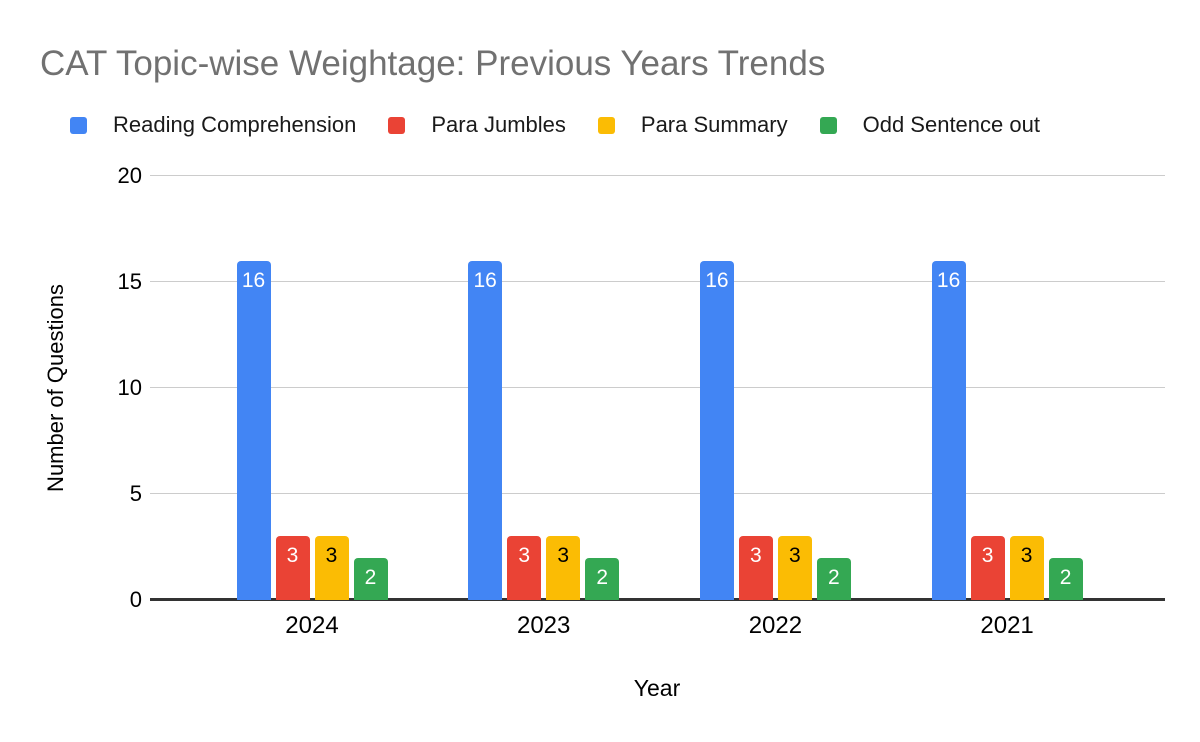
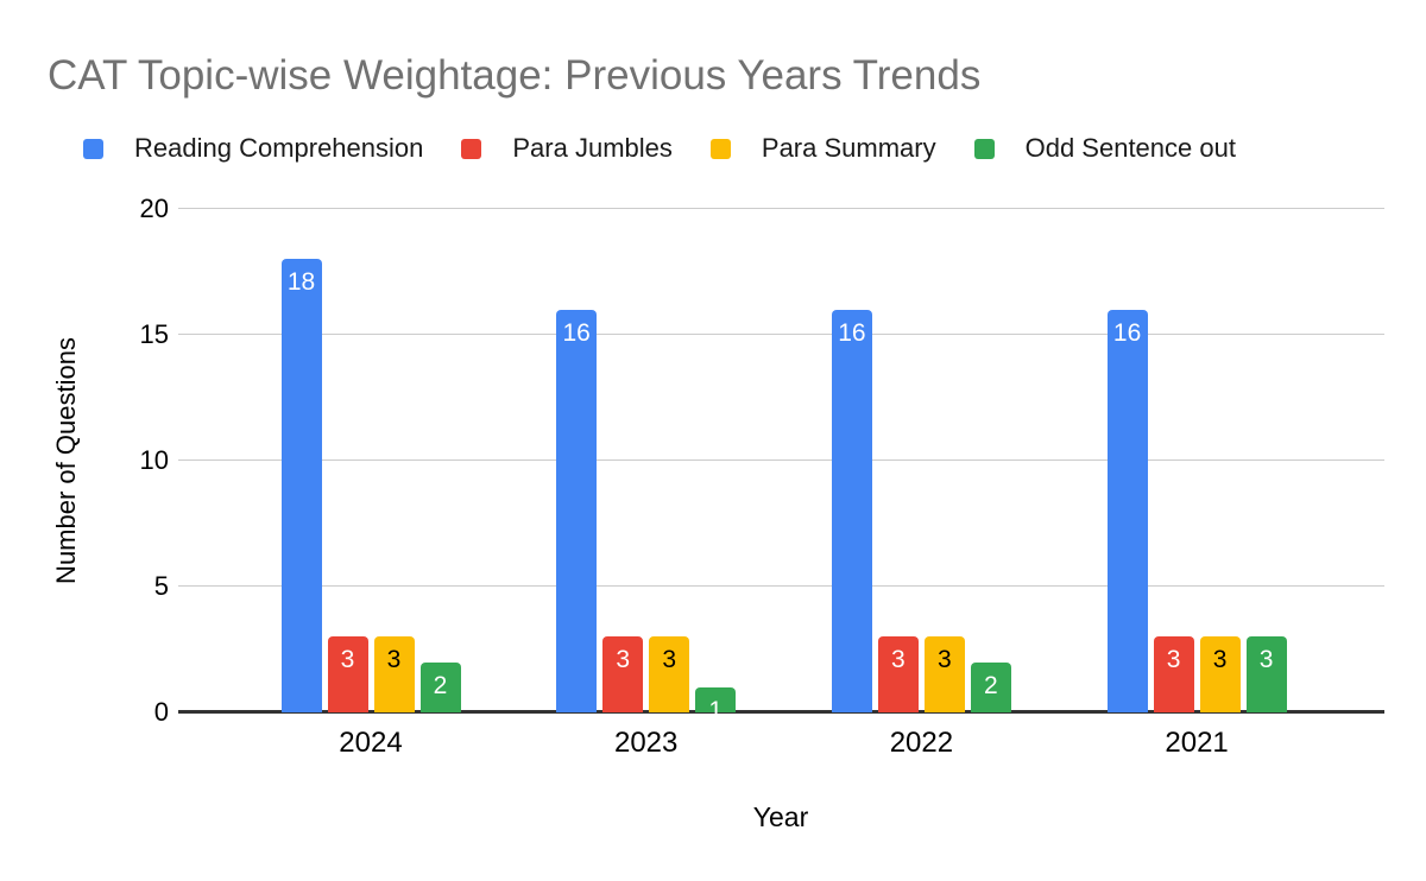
Reading Comprehension/2024: 16 -> 18
Odd Sentence out/2023: 2 -> 1
Odd Sentence out/2021: 2 -> 3
